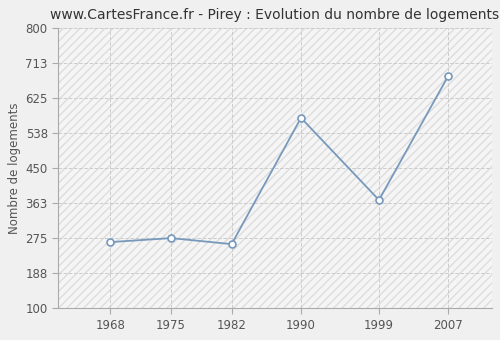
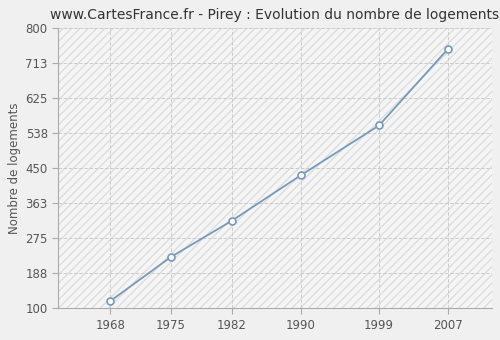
1968: 265 -> 118
1975: 275 -> 228
1982: 260 -> 318
1990: 575 -> 432
1999: 370 -> 556
2007: 680 -> 748
